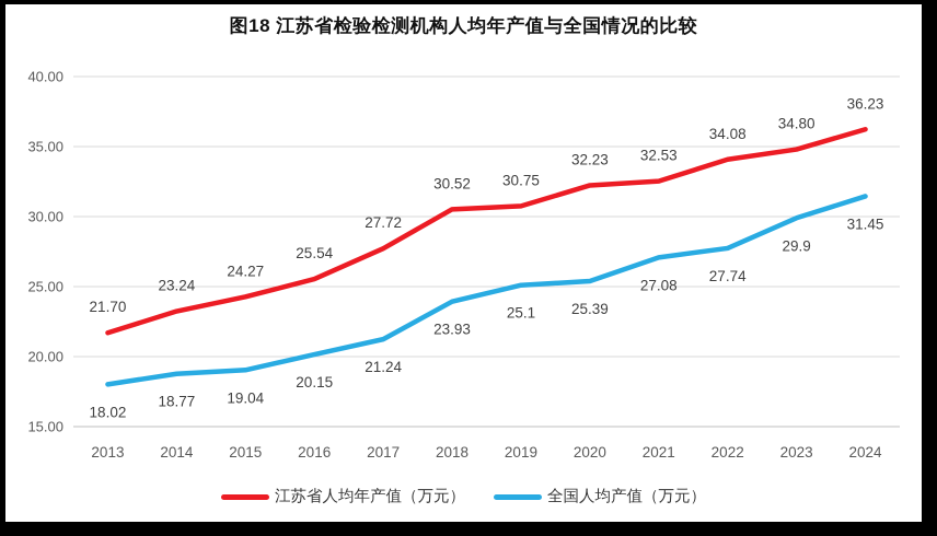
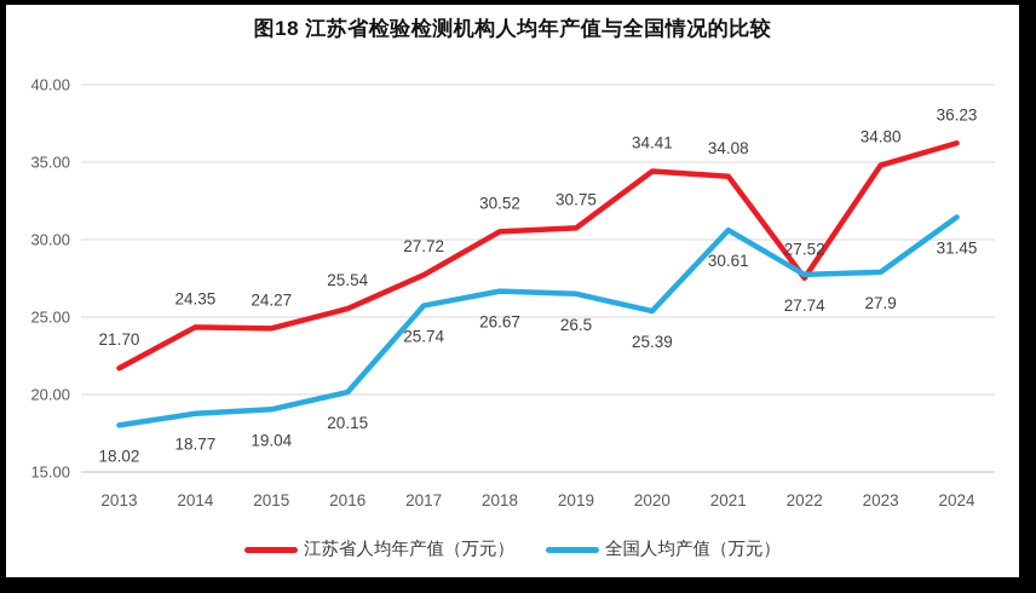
江苏省人均年产值（万元）/2014: 23.24 -> 24.35
全国人均产值（万元）/2017: 21.24 -> 25.74
全国人均产值（万元）/2018: 23.93 -> 26.67
全国人均产值（万元）/2019: 25.1 -> 26.5
江苏省人均年产值（万元）/2020: 32.23 -> 34.41
江苏省人均年产值（万元）/2021: 32.53 -> 34.08
全国人均产值（万元）/2021: 27.08 -> 30.61
江苏省人均年产值（万元）/2022: 34.08 -> 27.52
全国人均产值（万元）/2023: 29.9 -> 27.9
